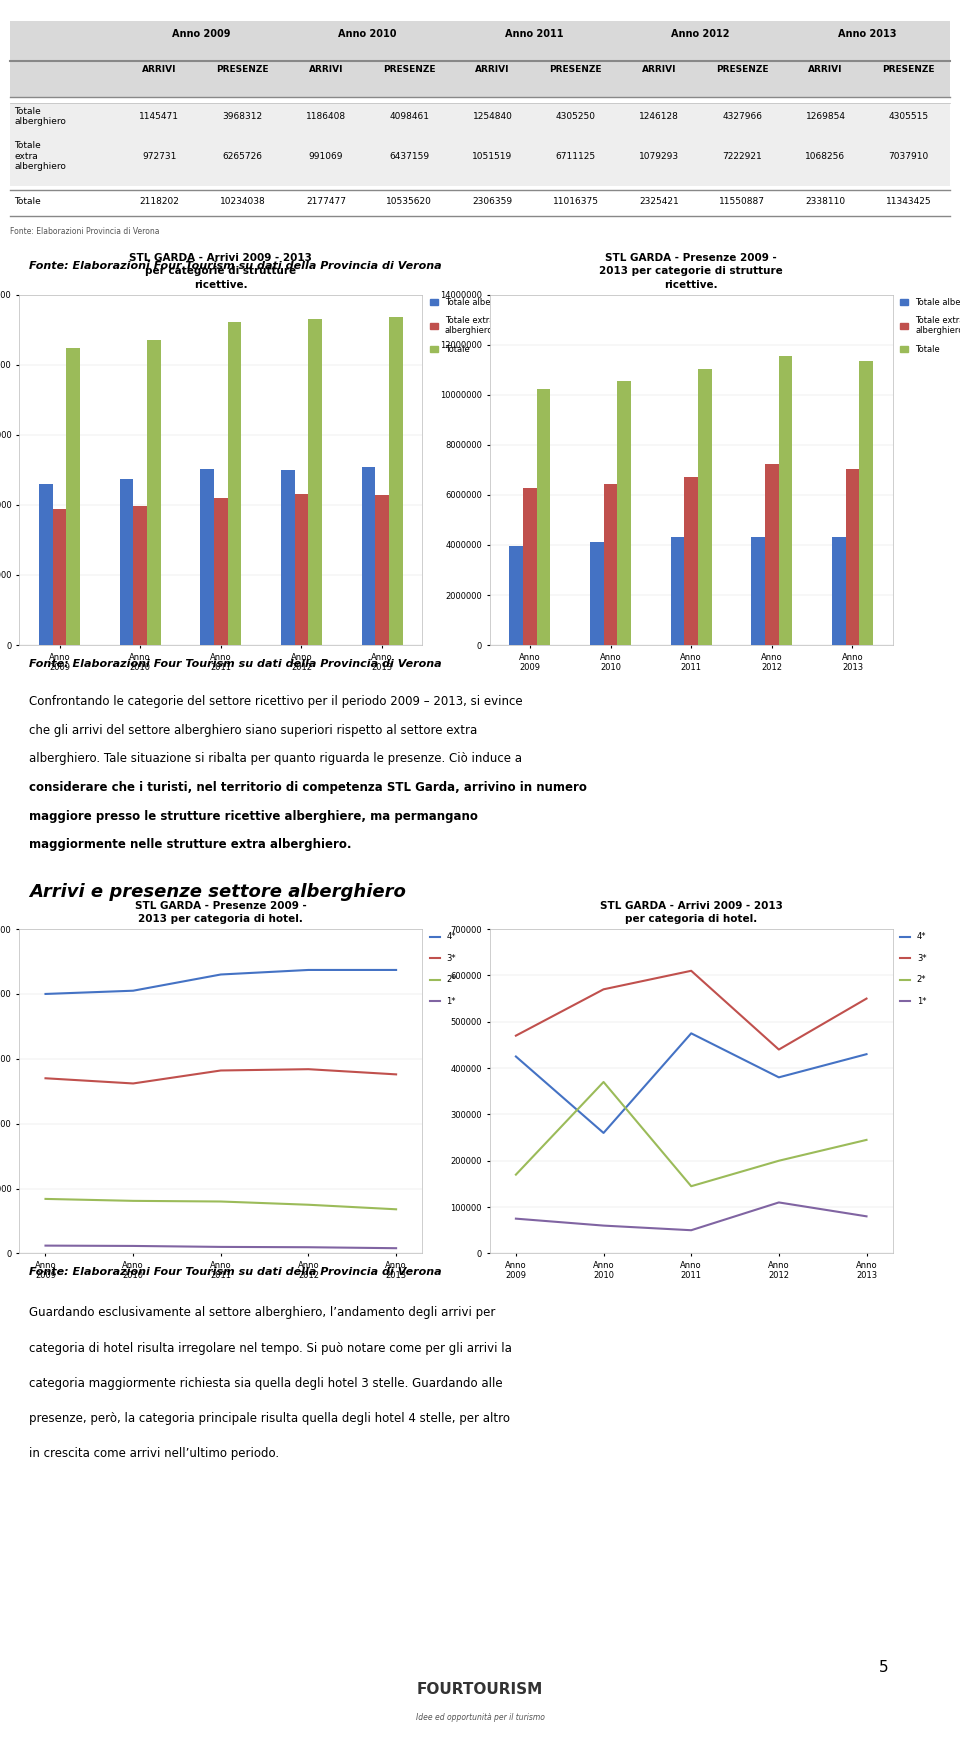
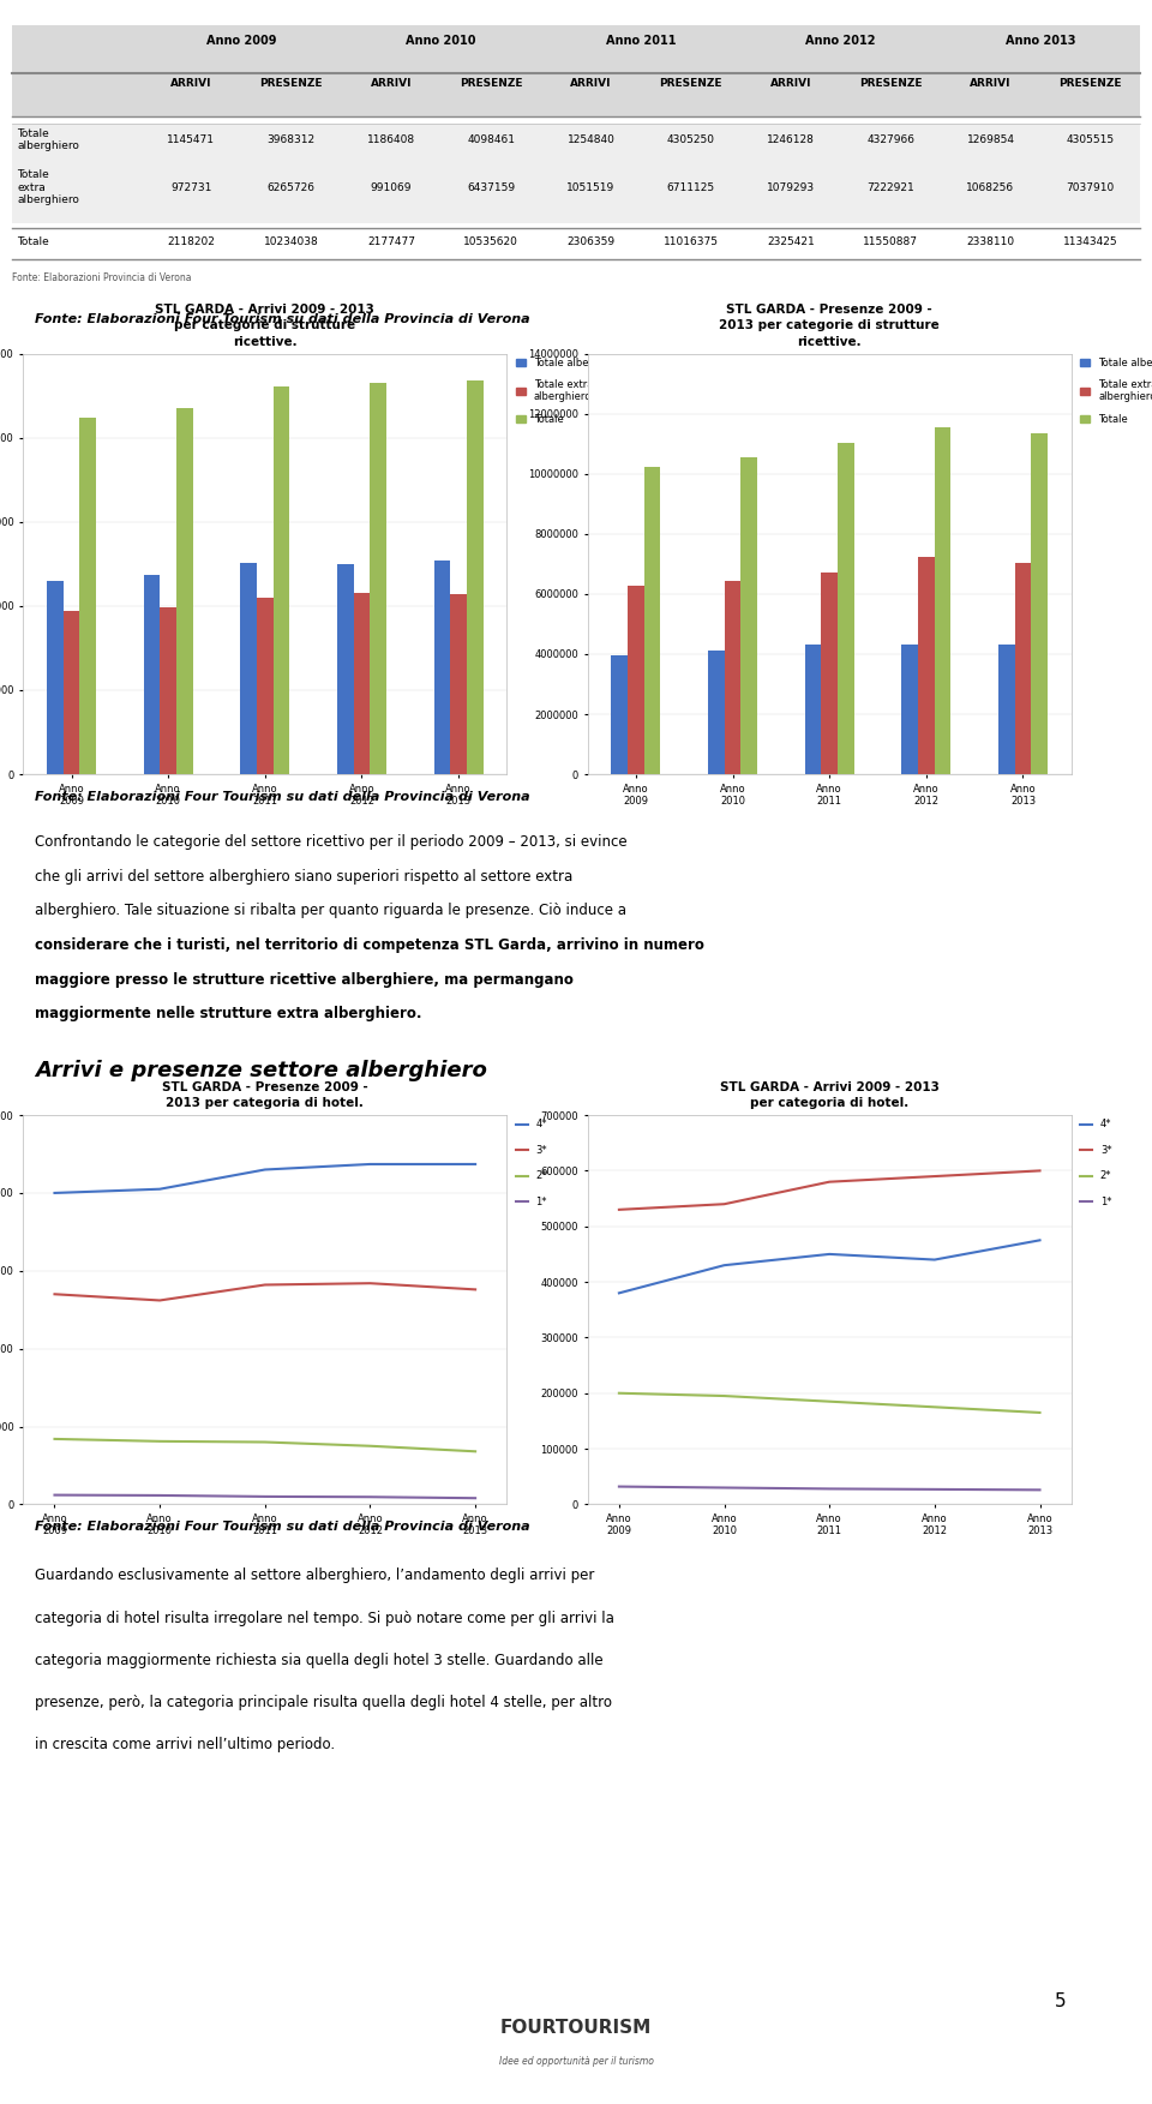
STL GARDA - Arrivi 2009 - 2013 per categoria di hotel./4*/Anno 2009: 425000 -> 380000
STL GARDA - Arrivi 2009 - 2013 per categoria di hotel./3*/Anno 2009: 470000 -> 530000
STL GARDA - Arrivi 2009 - 2013 per categoria di hotel./2*/Anno 2009: 170000 -> 200000
STL GARDA - Arrivi 2009 - 2013 per categoria di hotel./1*/Anno 2009: 75000 -> 32000
STL GARDA - Arrivi 2009 - 2013 per categoria di hotel./4*/Anno 2010: 260000 -> 430000
STL GARDA - Arrivi 2009 - 2013 per categoria di hotel./3*/Anno 2010: 570000 -> 540000
STL GARDA - Arrivi 2009 - 2013 per categoria di hotel./2*/Anno 2010: 370000 -> 195000
STL GARDA - Arrivi 2009 - 2013 per categoria di hotel./1*/Anno 2010: 60000 -> 30000
STL GARDA - Arrivi 2009 - 2013 per categoria di hotel./4*/Anno 2011: 475000 -> 450000
STL GARDA - Arrivi 2009 - 2013 per categoria di hotel./3*/Anno 2011: 610000 -> 580000
STL GARDA - Arrivi 2009 - 2013 per categoria di hotel./2*/Anno 2011: 145000 -> 185000
STL GARDA - Arrivi 2009 - 2013 per categoria di hotel./1*/Anno 2011: 50000 -> 28000
STL GARDA - Arrivi 2009 - 2013 per categoria di hotel./4*/Anno 2012: 380000 -> 440000
STL GARDA - Arrivi 2009 - 2013 per categoria di hotel./3*/Anno 2012: 440000 -> 590000
STL GARDA - Arrivi 2009 - 2013 per categoria di hotel./2*/Anno 2012: 200000 -> 175000
STL GARDA - Arrivi 2009 - 2013 per categoria di hotel./1*/Anno 2012: 110000 -> 27000
STL GARDA - Arrivi 2009 - 2013 per categoria di hotel./4*/Anno 2013: 430000 -> 475000
STL GARDA - Arrivi 2009 - 2013 per categoria di hotel./3*/Anno 2013: 550000 -> 600000
STL GARDA - Arrivi 2009 - 2013 per categoria di hotel./2*/Anno 2013: 245000 -> 165000
STL GARDA - Arrivi 2009 - 2013 per categoria di hotel./1*/Anno 2013: 80000 -> 26000
